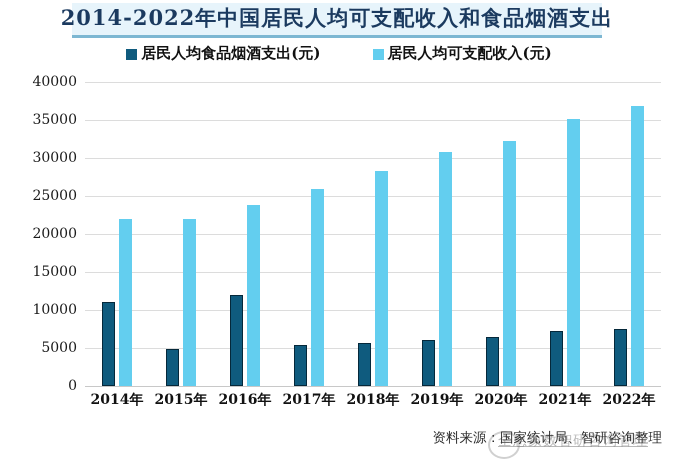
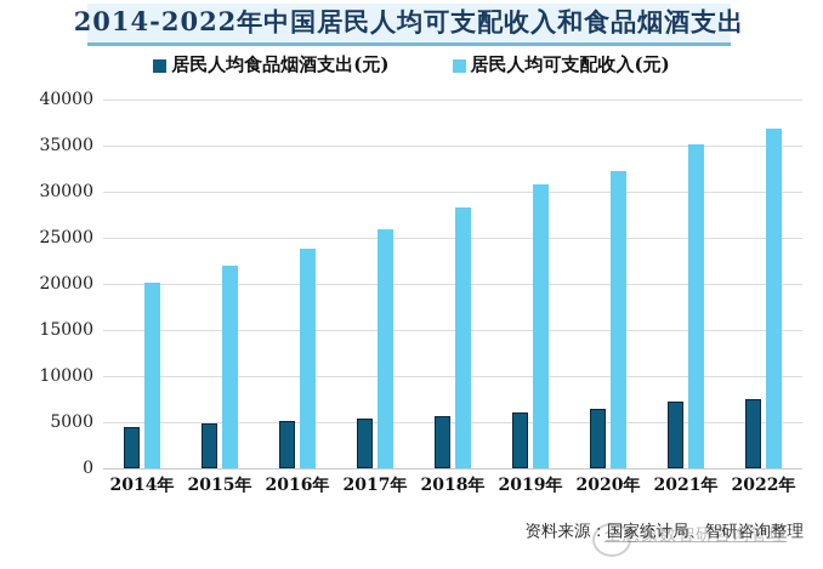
居民人均食品烟酒支出(元)/2014年: 11000 -> 4000
居民人均可支配收入(元)/2014年: 22000 -> 20000
居民人均食品烟酒支出(元)/2016年: 12000 -> 5000
